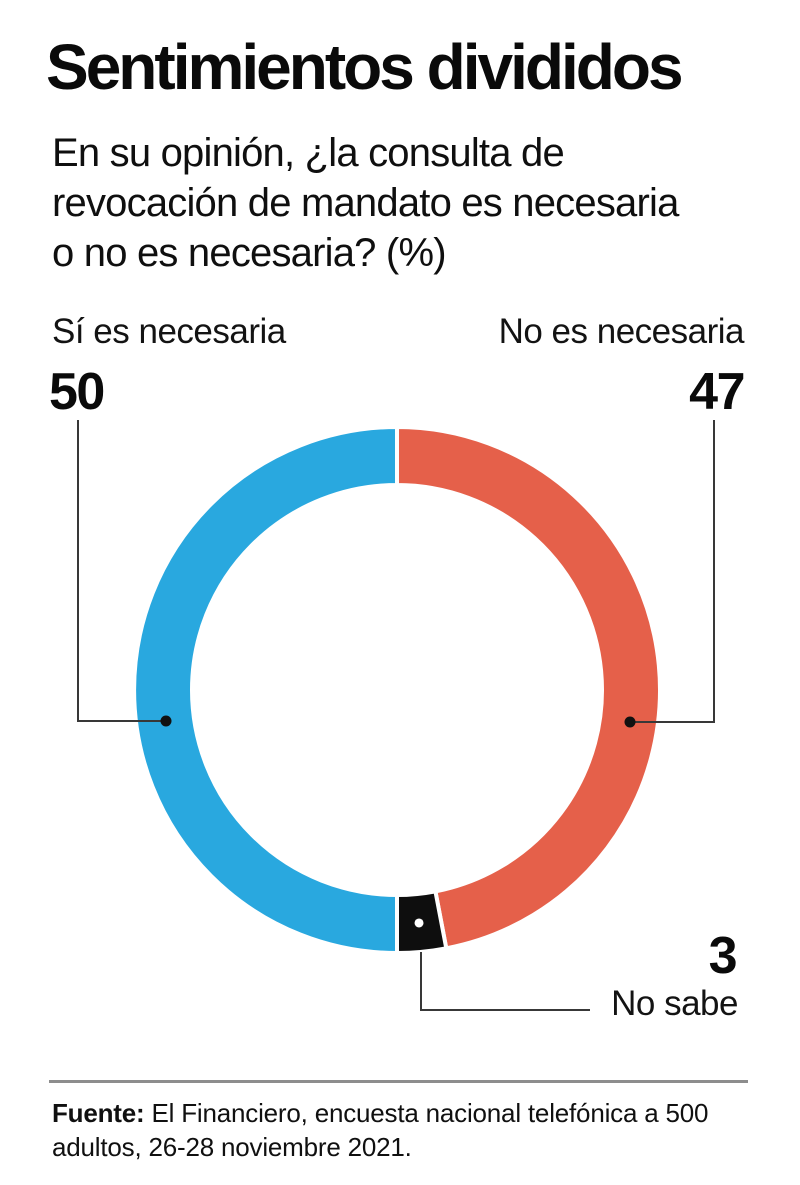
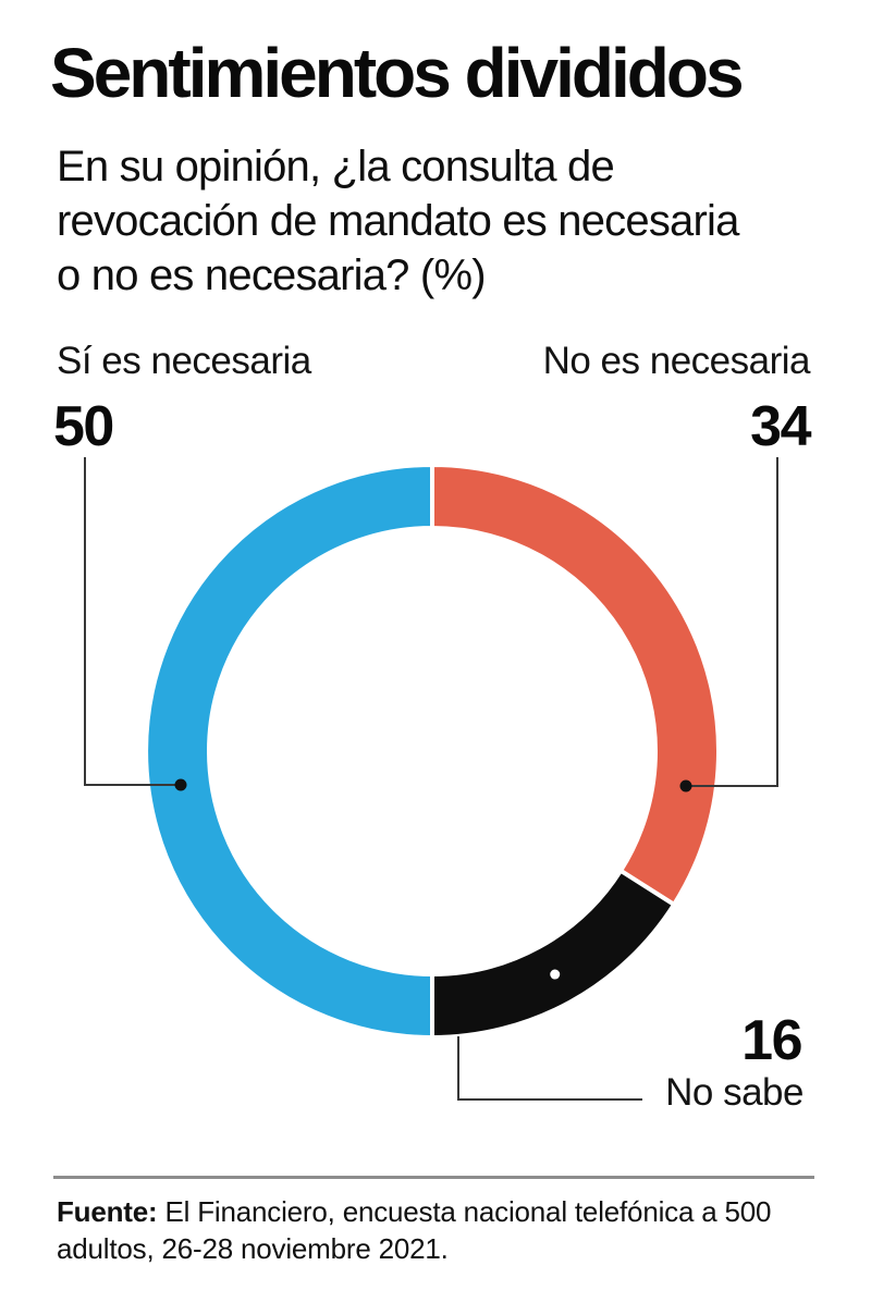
No es necesaria: 47 -> 34
No sabe: 3 -> 16
